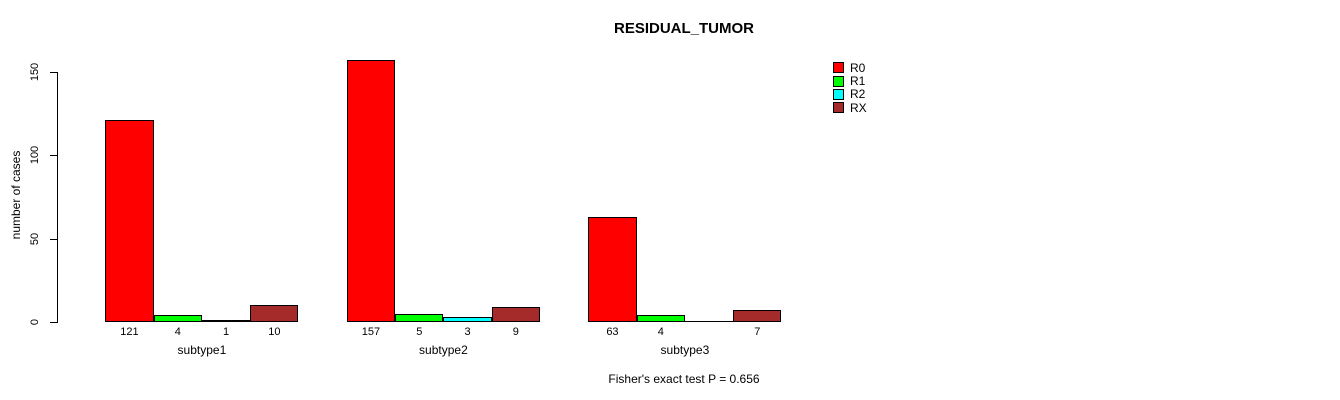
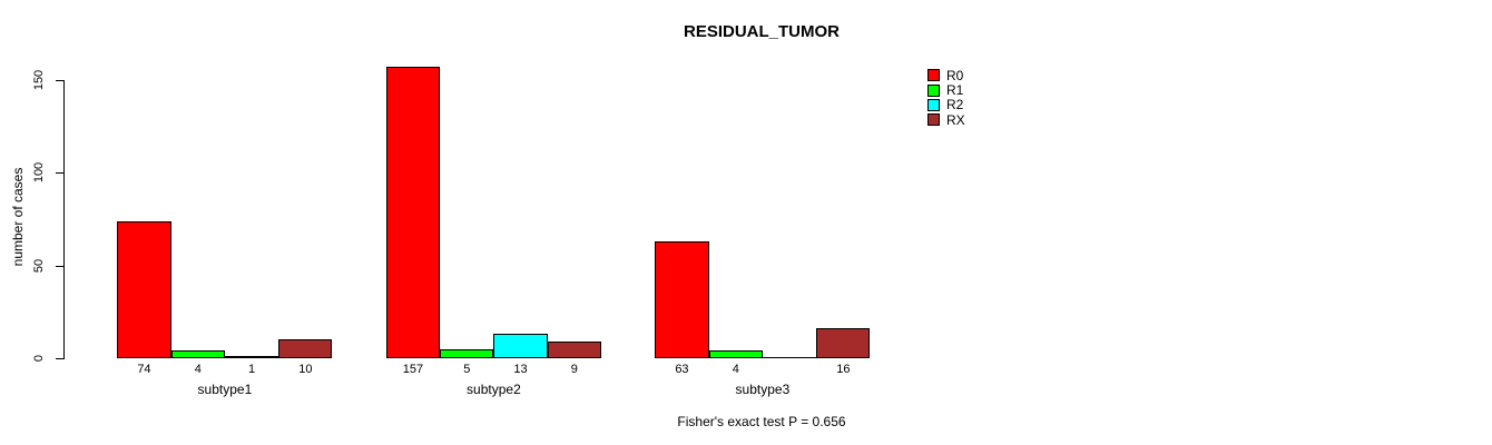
R0/subtype1: 121 -> 74
R2/subtype2: 3 -> 13
RX/subtype3: 7 -> 16
